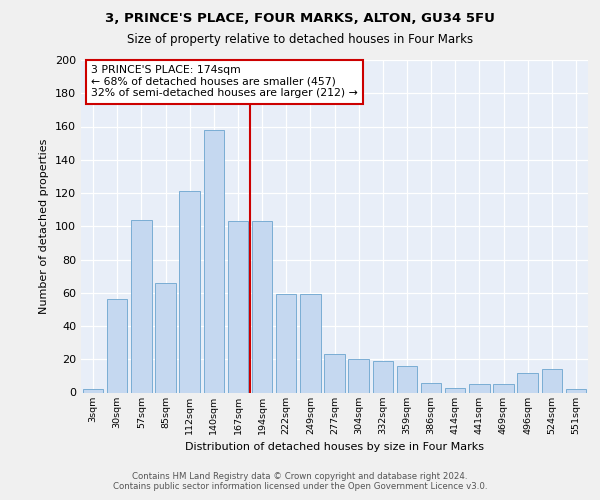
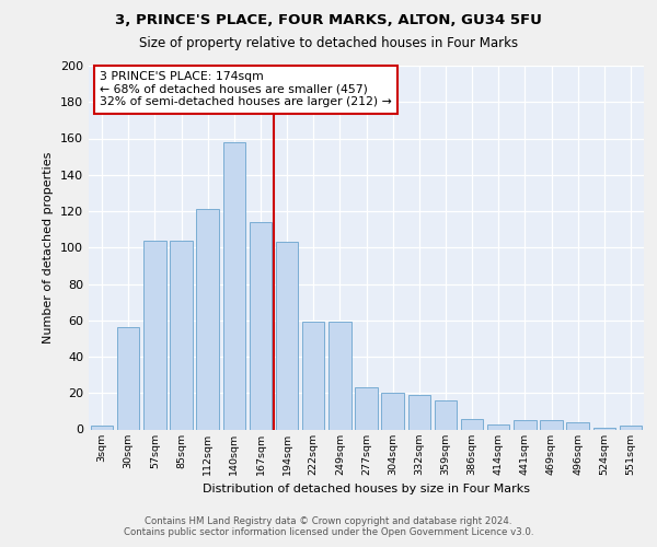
85sqm: 66 -> 104
167sqm: 103 -> 114
496sqm: 12 -> 4
524sqm: 14 -> 1
